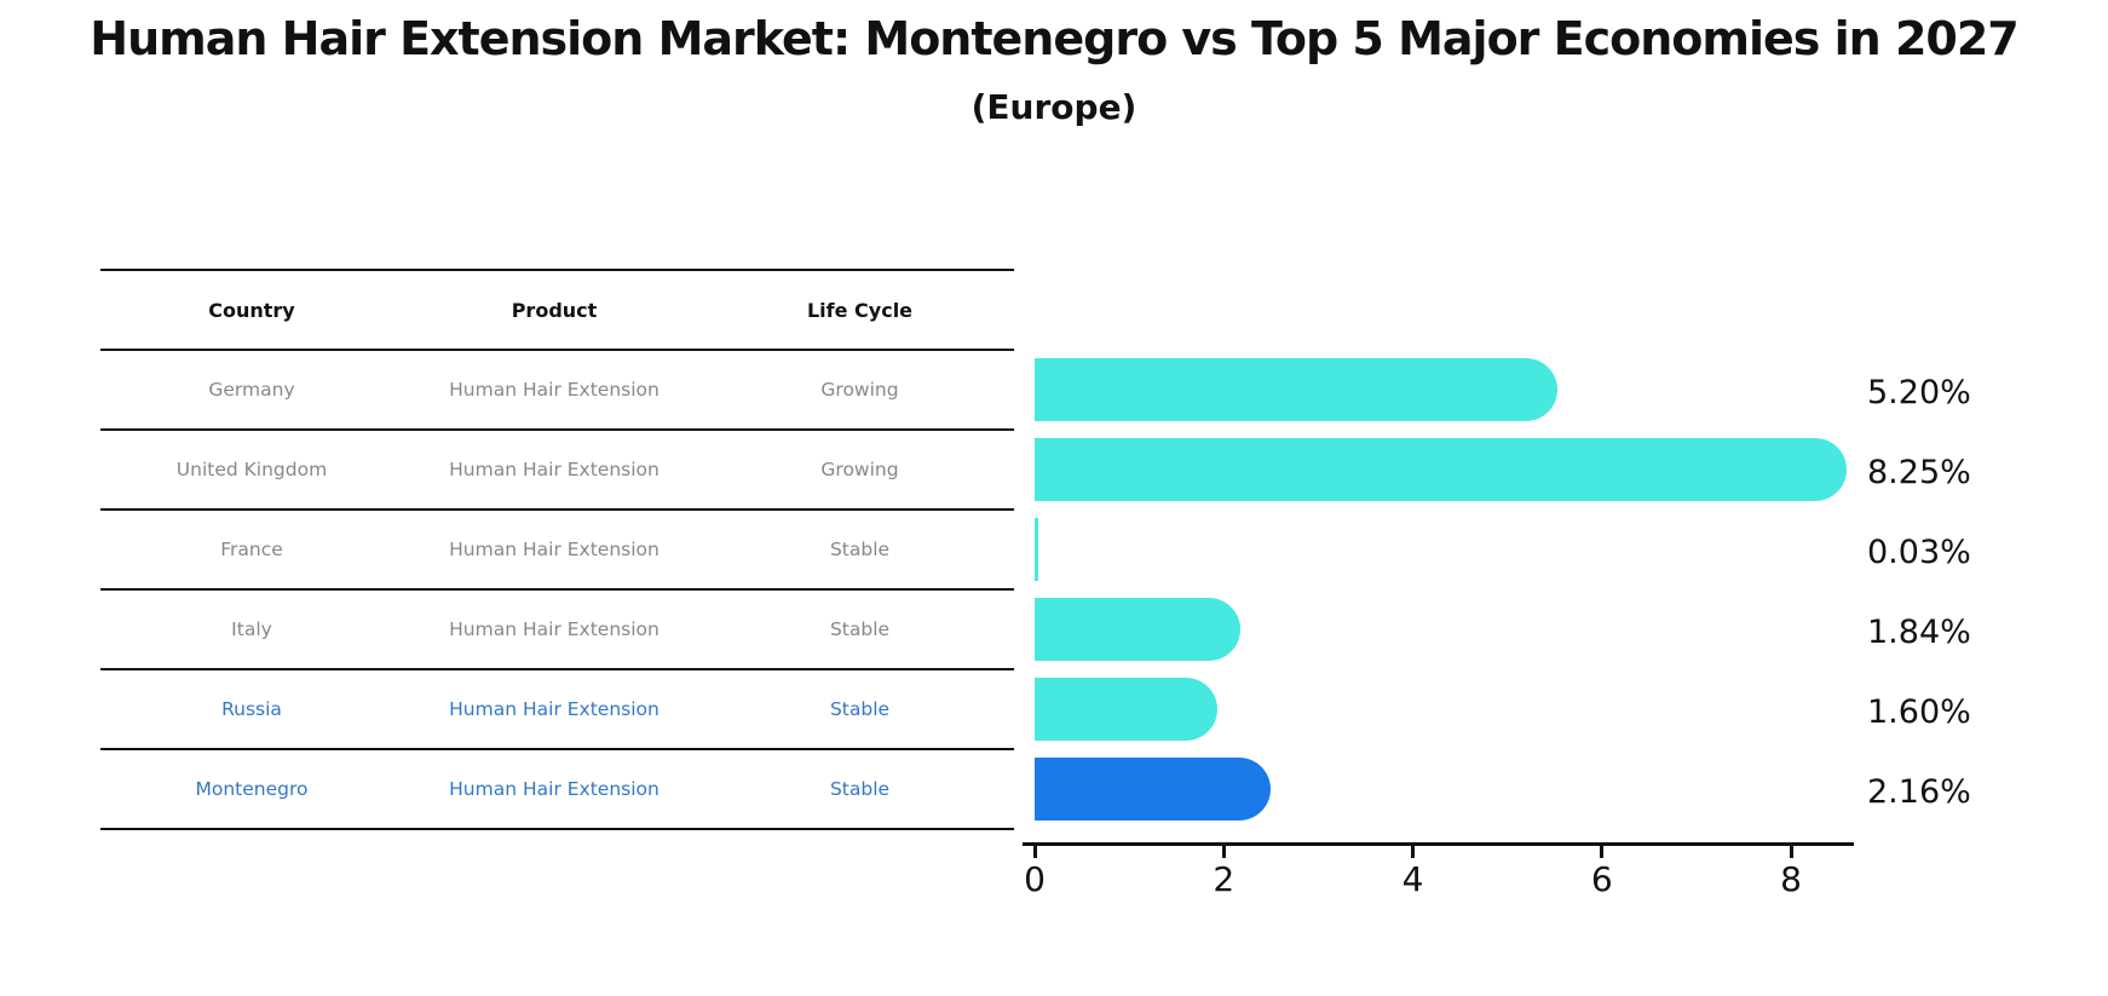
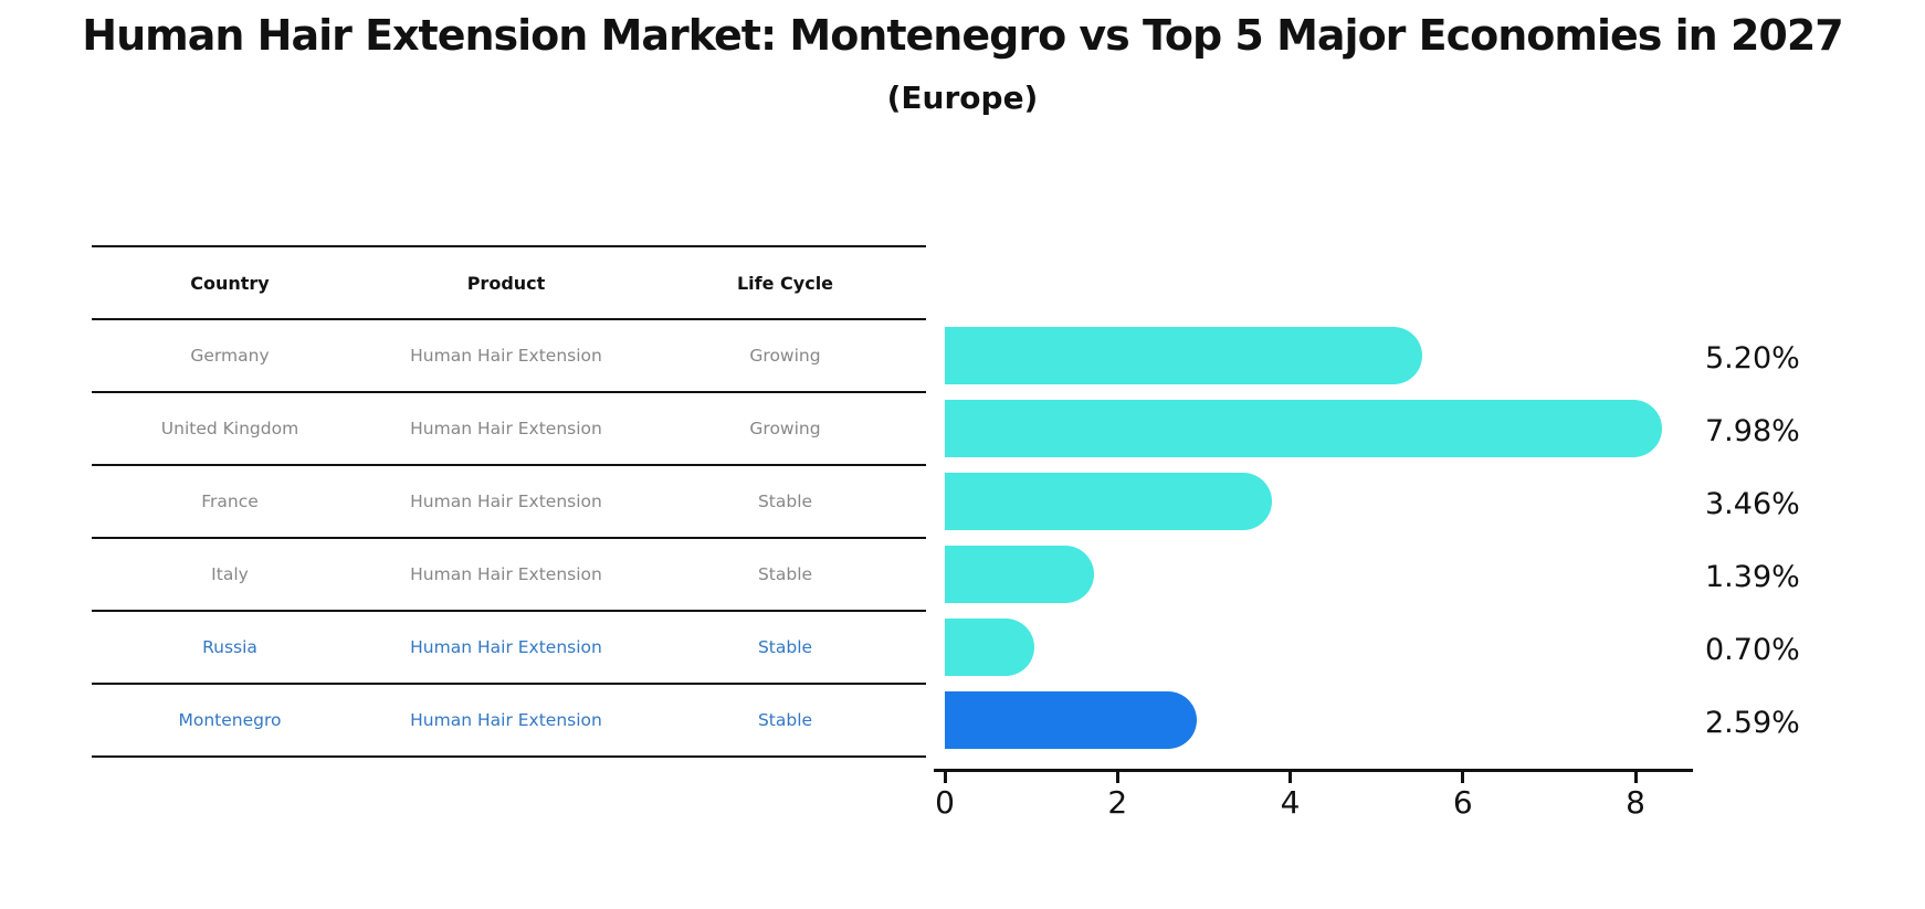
United Kingdom: 8.25% -> 7.98%
France: 0.03% -> 3.46%
Italy: 1.84% -> 1.39%
Russia: 1.60% -> 0.70%
Montenegro: 2.16% -> 2.59%
